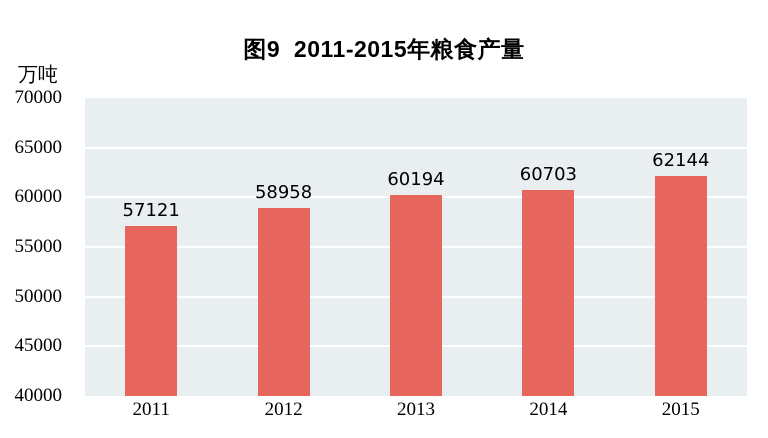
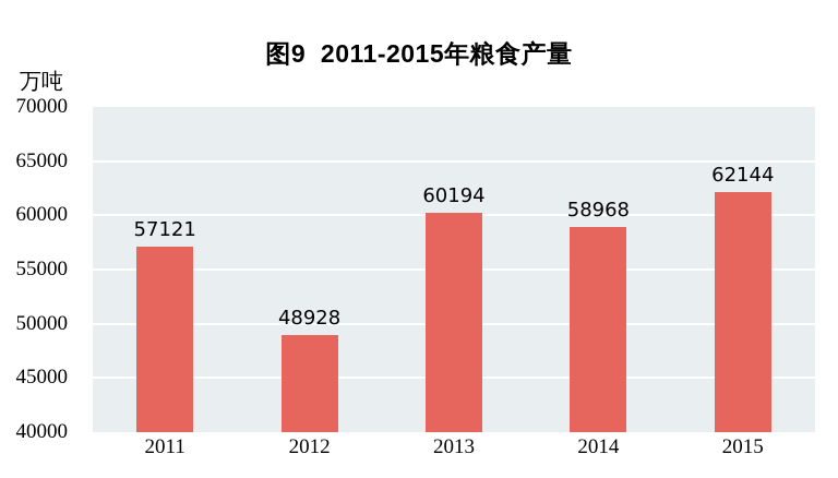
2012: 58958 -> 48928
2014: 60703 -> 58968
